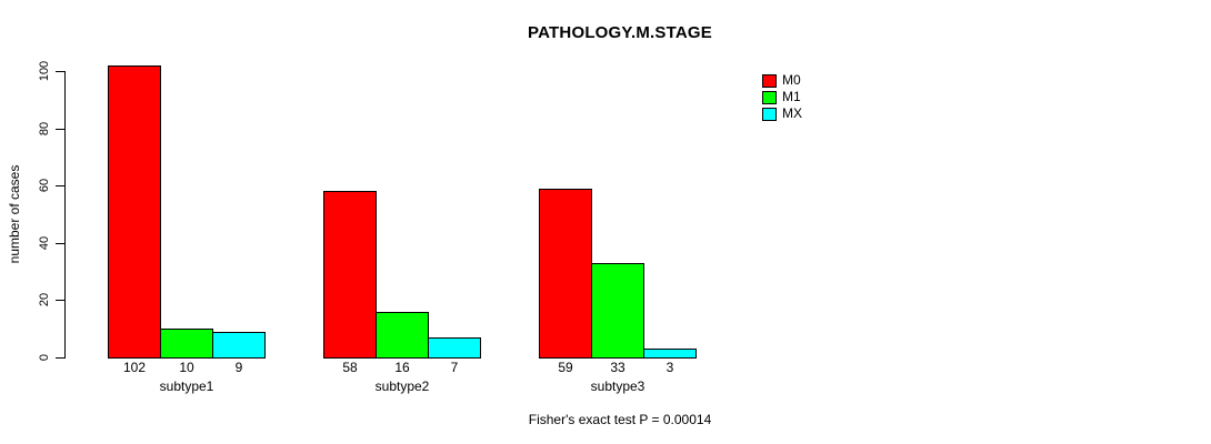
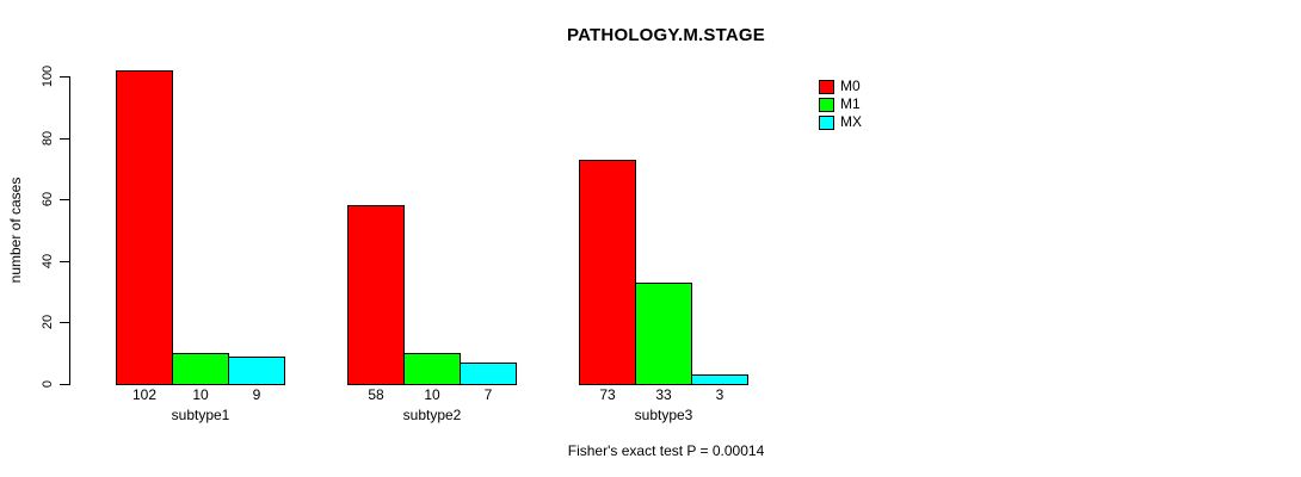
M1/subtype2: 16 -> 10
M0/subtype3: 59 -> 73
